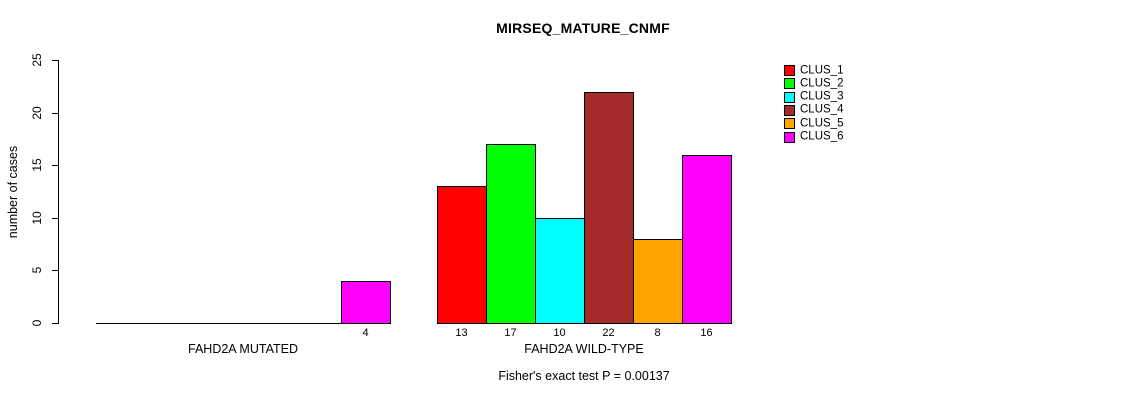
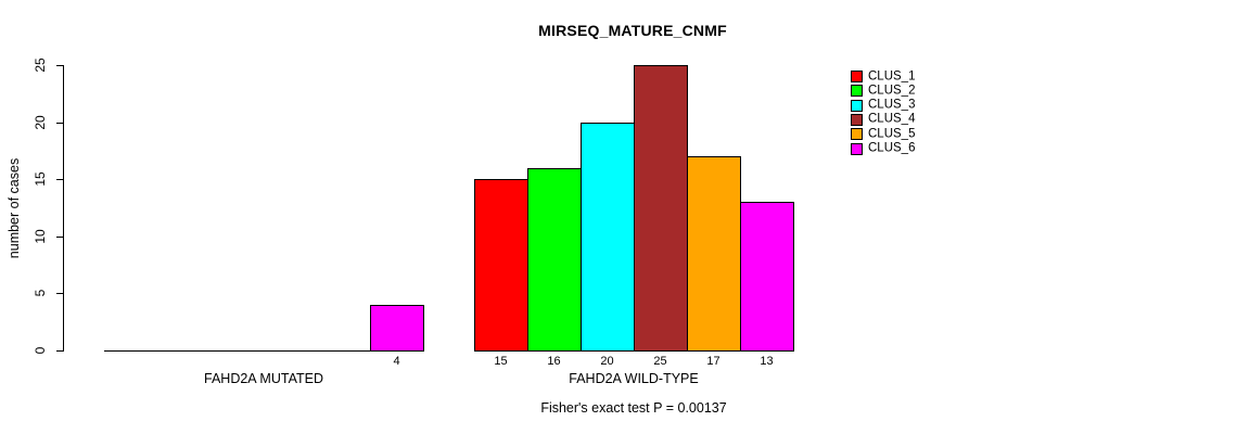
CLUS_1/FAHD2A WILD-TYPE: 13 -> 15
CLUS_2/FAHD2A WILD-TYPE: 17 -> 16
CLUS_3/FAHD2A WILD-TYPE: 10 -> 20
CLUS_4/FAHD2A WILD-TYPE: 22 -> 25
CLUS_5/FAHD2A WILD-TYPE: 8 -> 17
CLUS_6/FAHD2A WILD-TYPE: 16 -> 13
